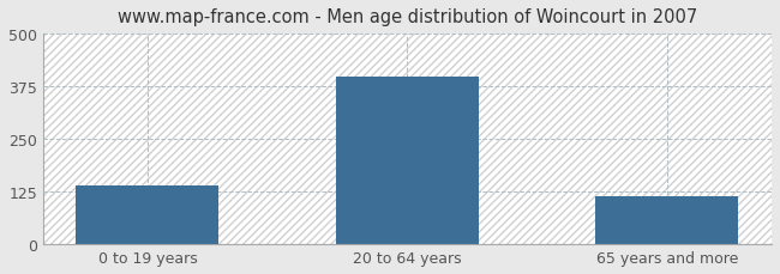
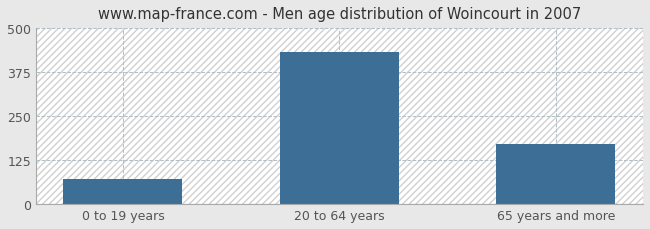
0 to 19 years: 140 -> 70
20 to 64 years: 396 -> 430
65 years and more: 115 -> 170
